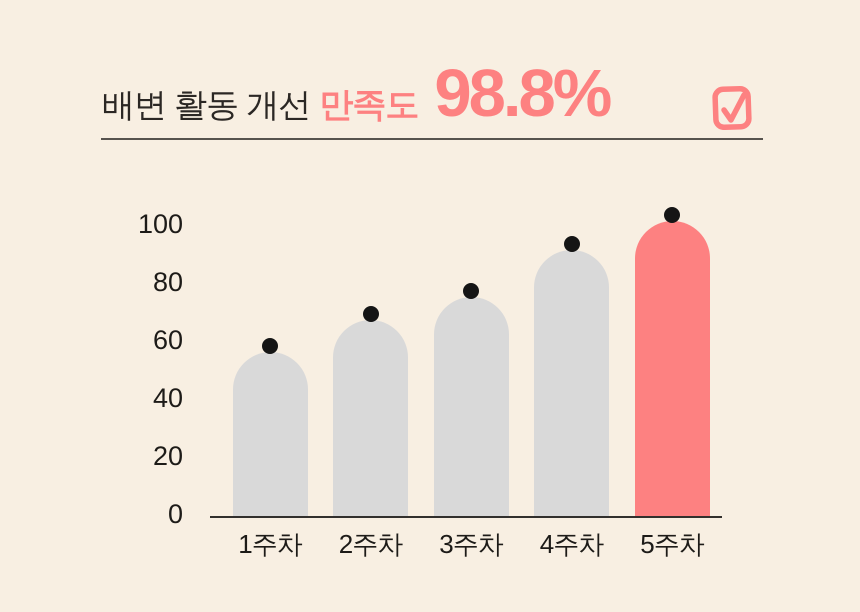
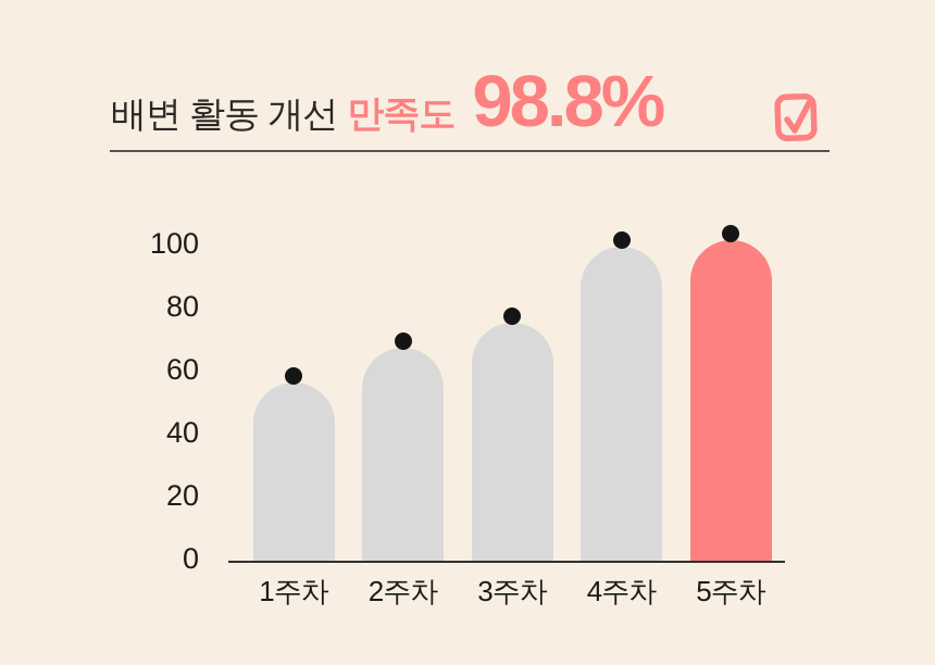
4주차: 94 -> 102
